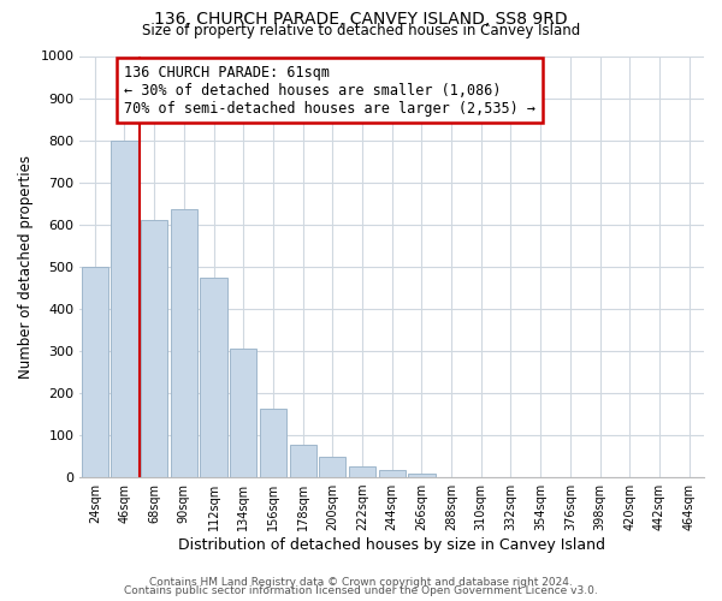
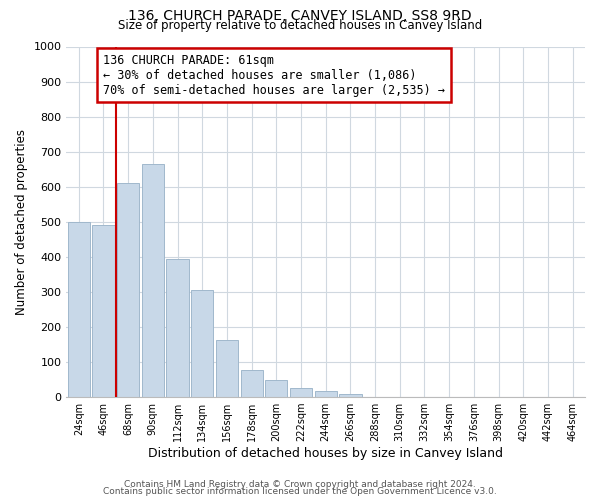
46sqm: 800 -> 490
90sqm: 635 -> 665
112sqm: 475 -> 395
